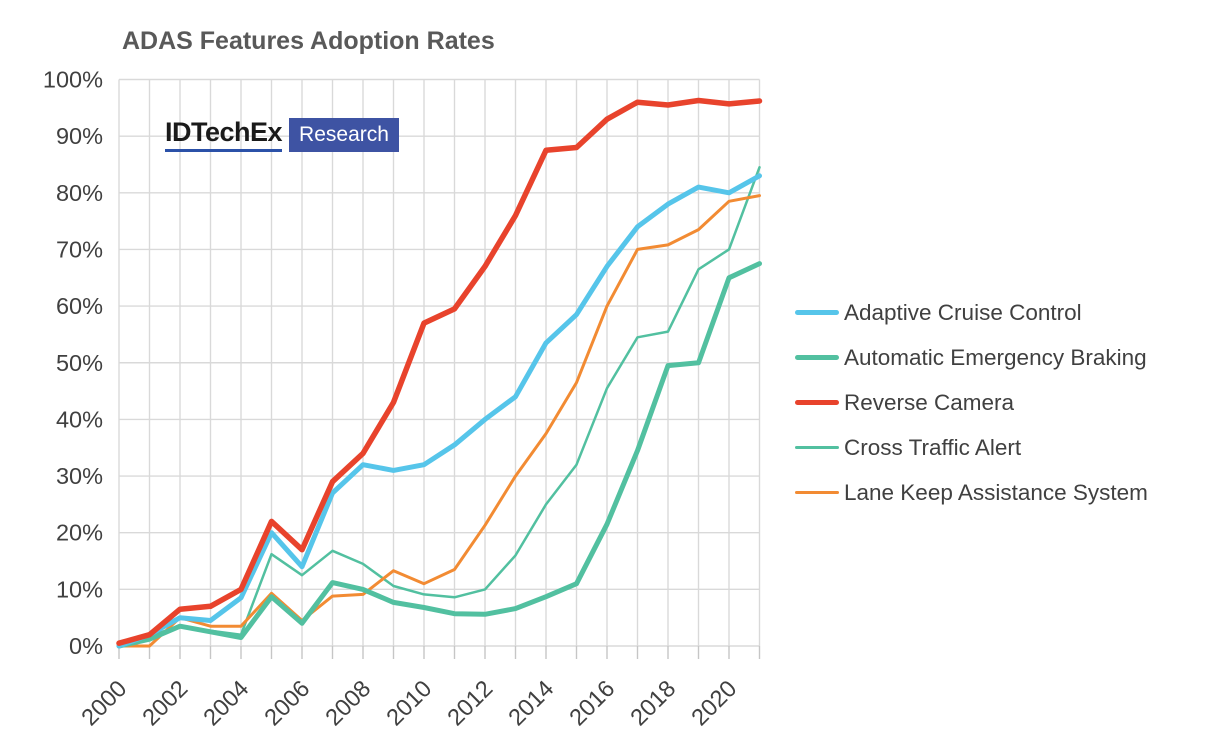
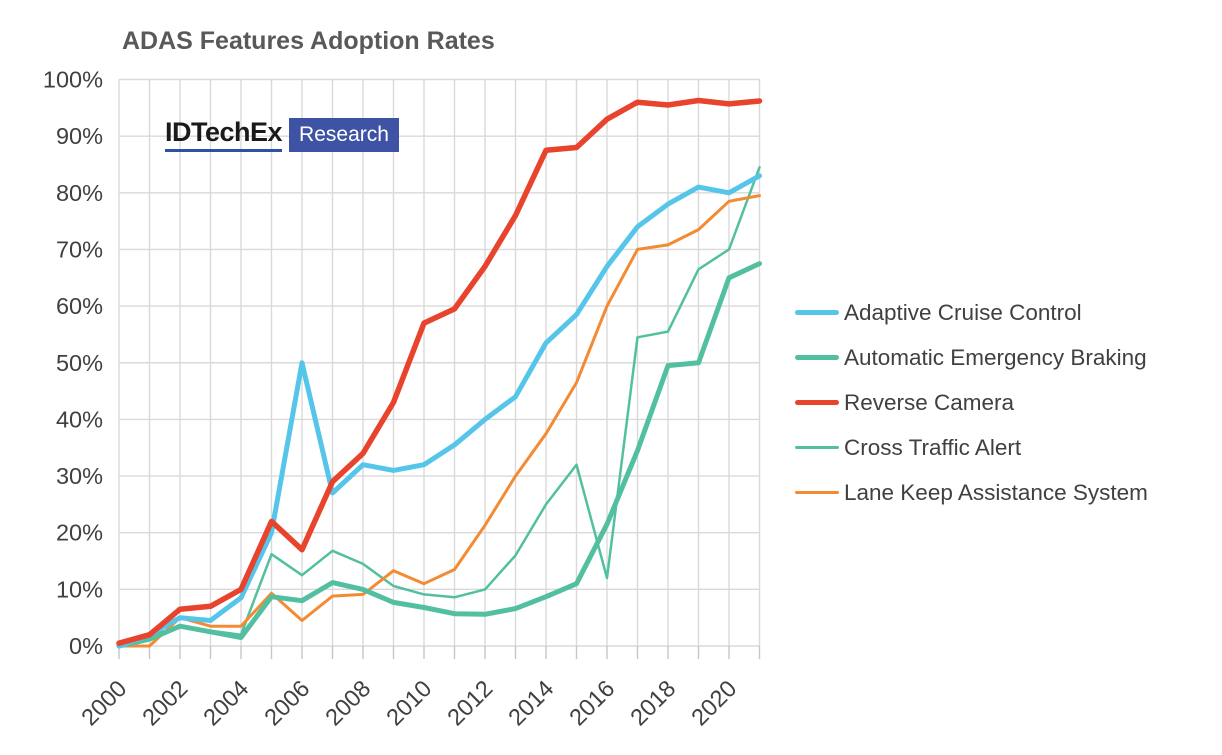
Automatic Emergency Braking/2006: 4% -> 8%
Adaptive Cruise Control/2006: 14% -> 50%
Cross Traffic Alert/2016: 46% -> 12%
